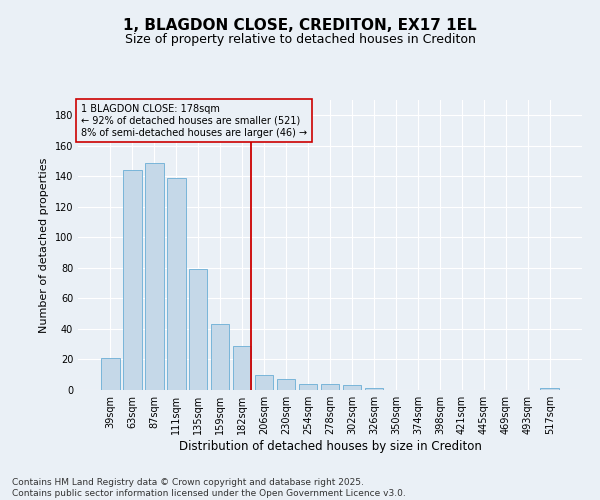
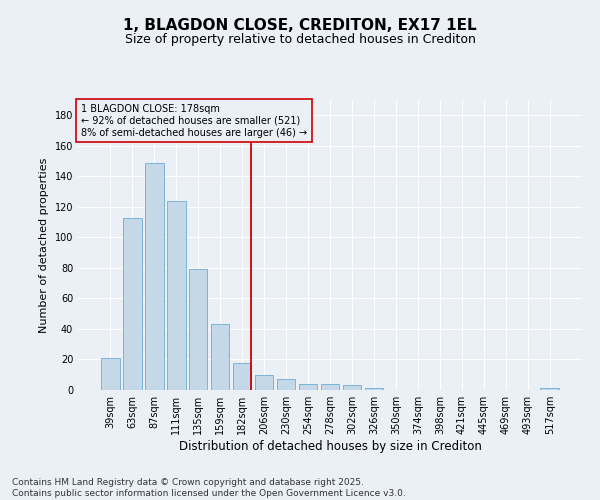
63sqm: 144 -> 113
111sqm: 139 -> 124
182sqm: 29 -> 18
